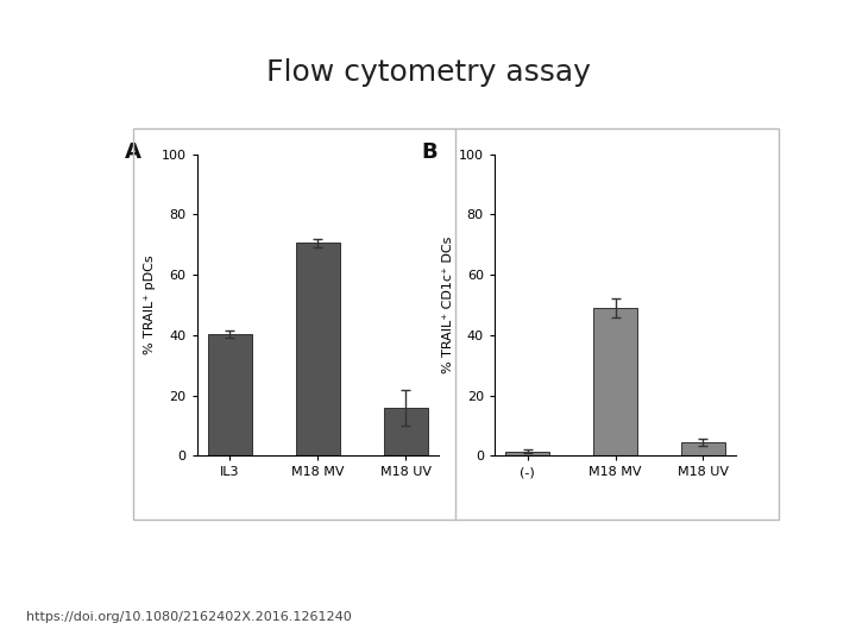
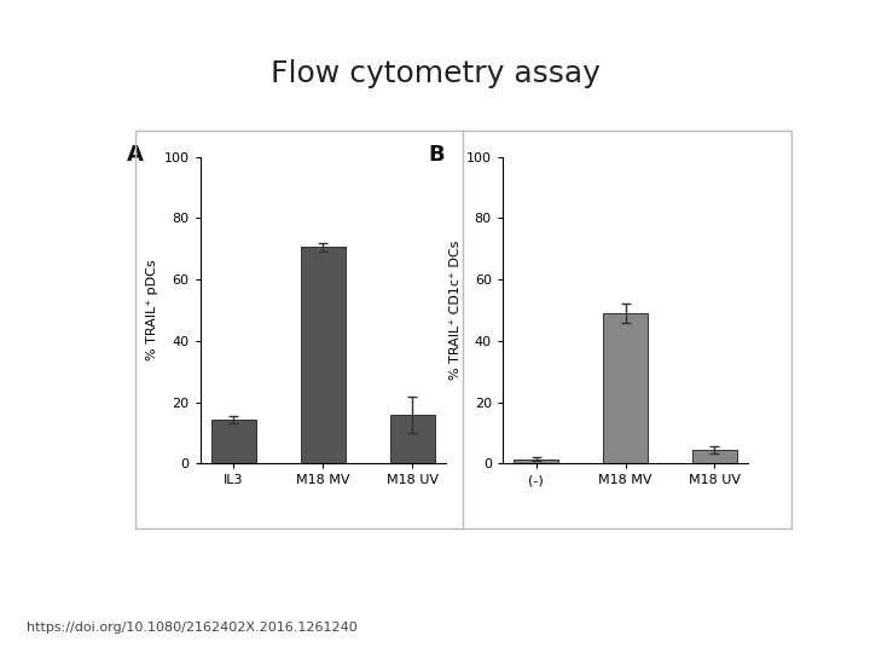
IL3: 40.5 -> 14.5
